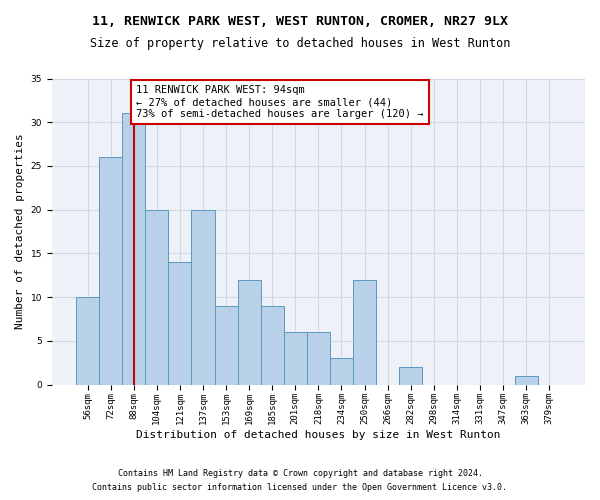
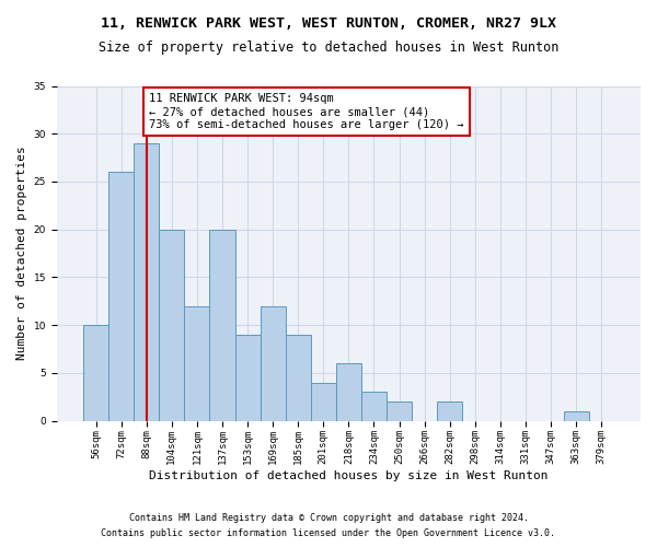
88sqm: 31 -> 29
121sqm: 14 -> 12
201sqm: 6 -> 4
250sqm: 12 -> 2
